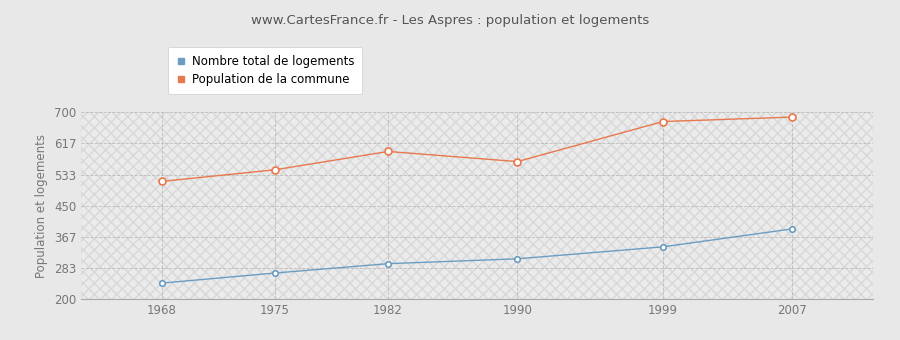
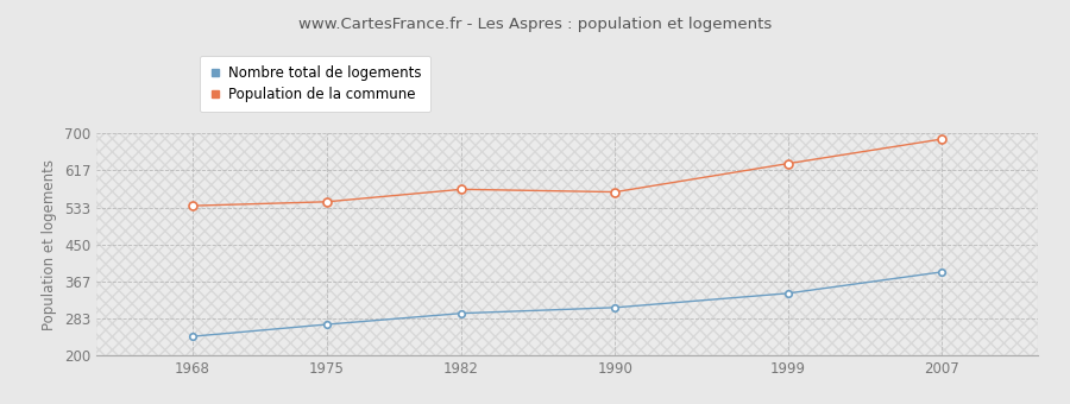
Population de la commune/1968: 515 -> 537
Population de la commune/1982: 595 -> 574
Population de la commune/1999: 675 -> 632
